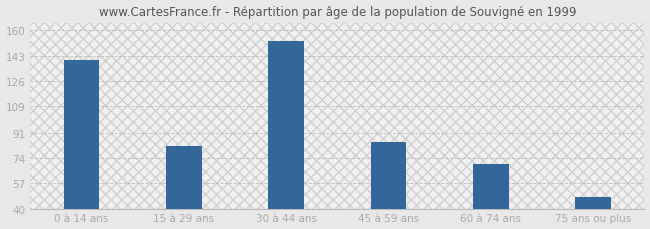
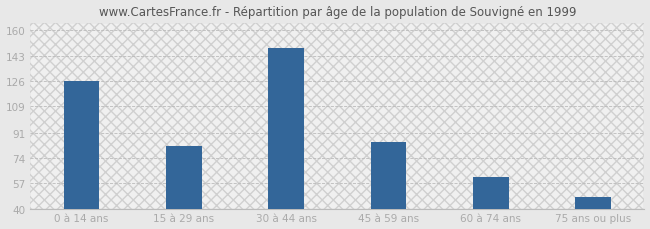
0 à 14 ans: 140 -> 126
30 à 44 ans: 153 -> 148
60 à 74 ans: 70 -> 61
